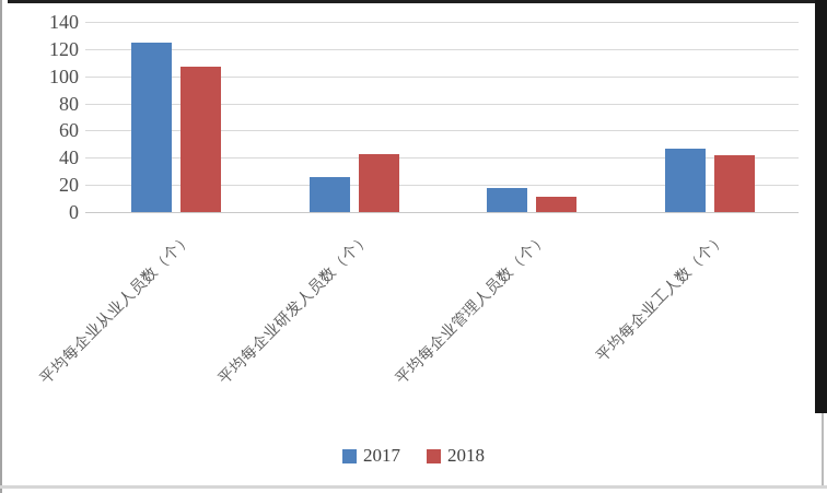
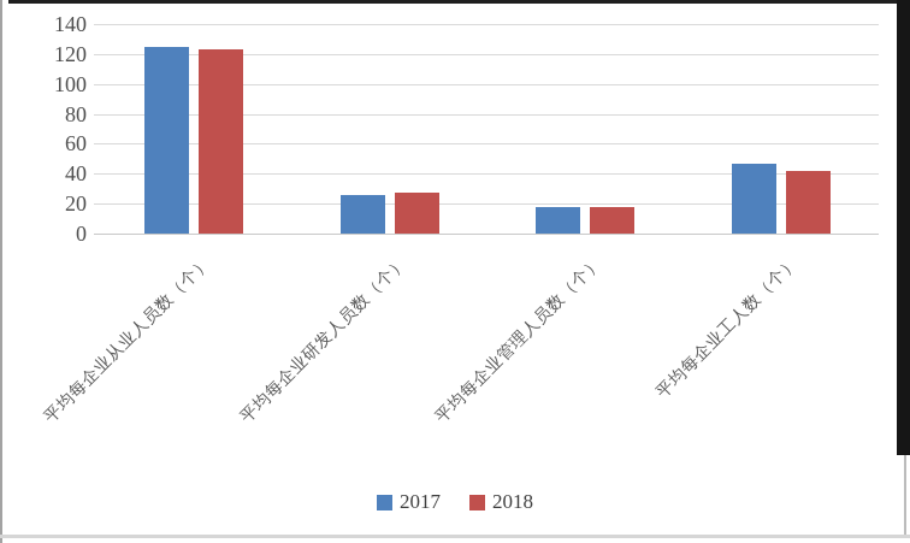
2018/平均每企业从业人员数（个）: 107 -> 123
2018/平均每企业研发人员数（个）: 43 -> 27
2018/平均每企业管理人员数（个）: 11 -> 18
